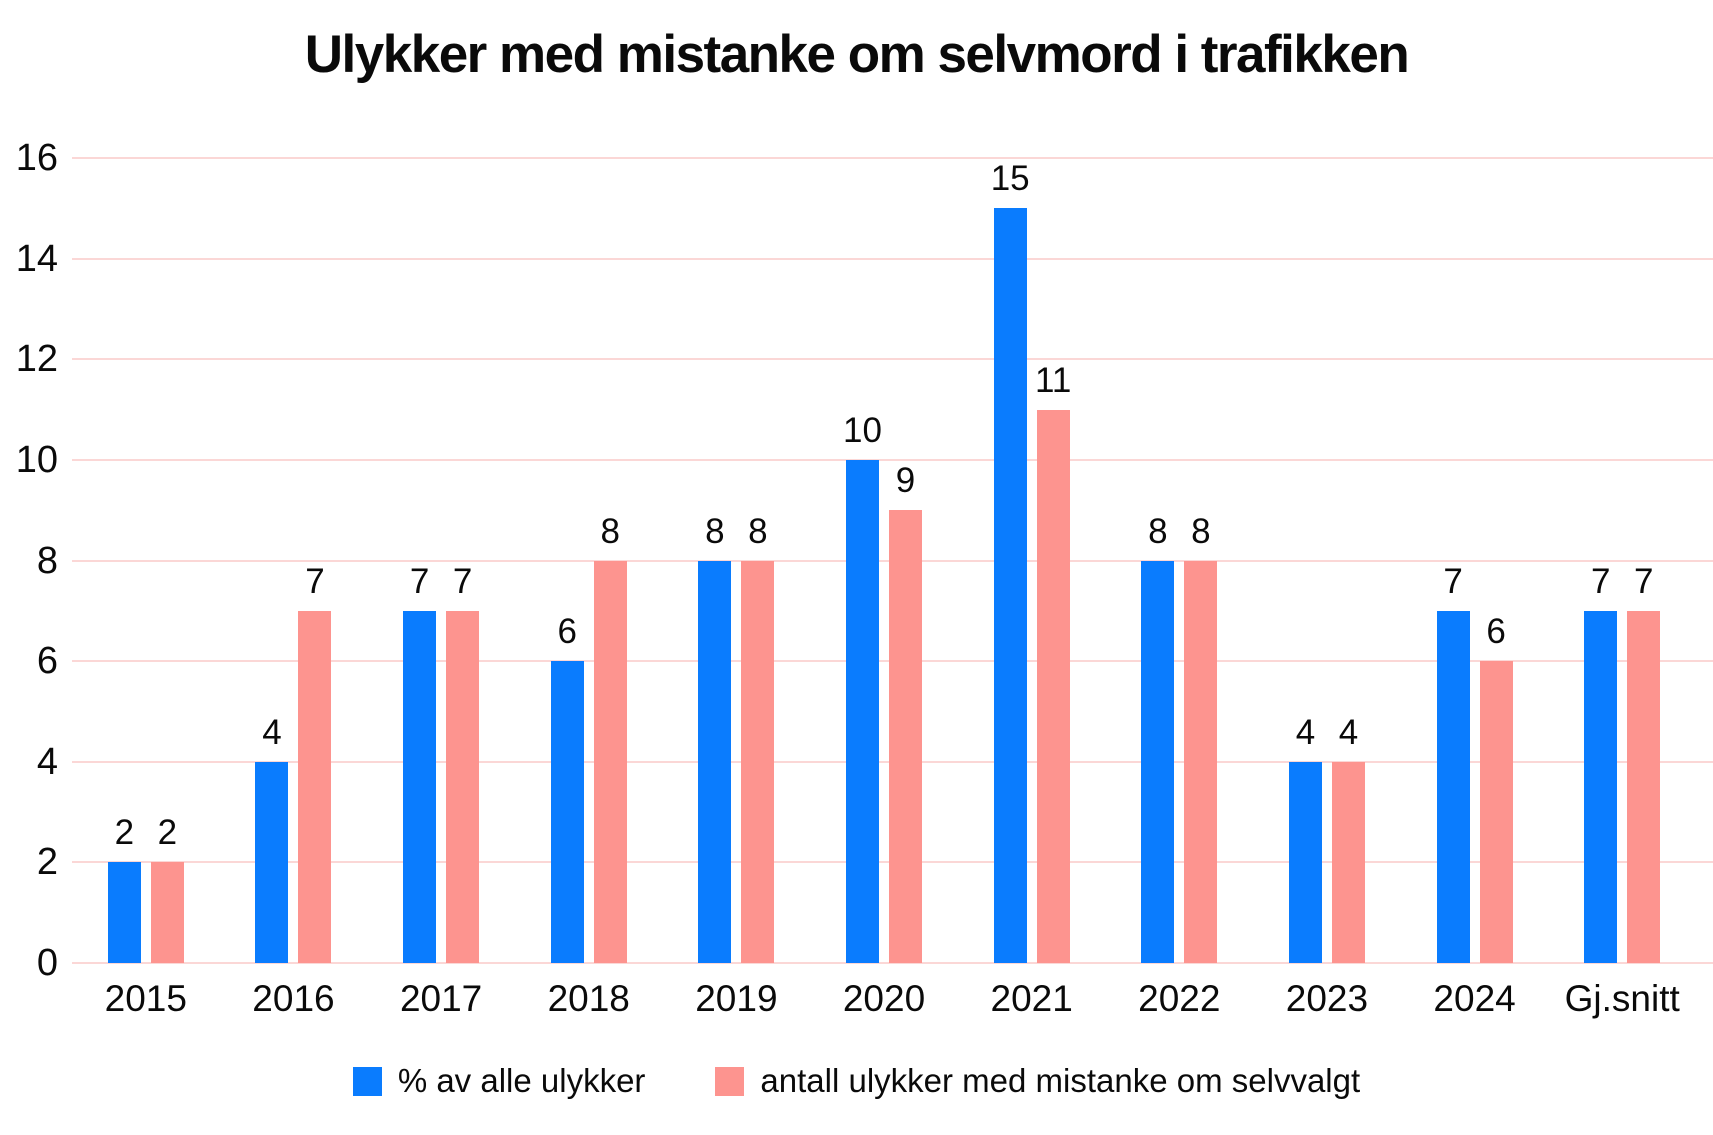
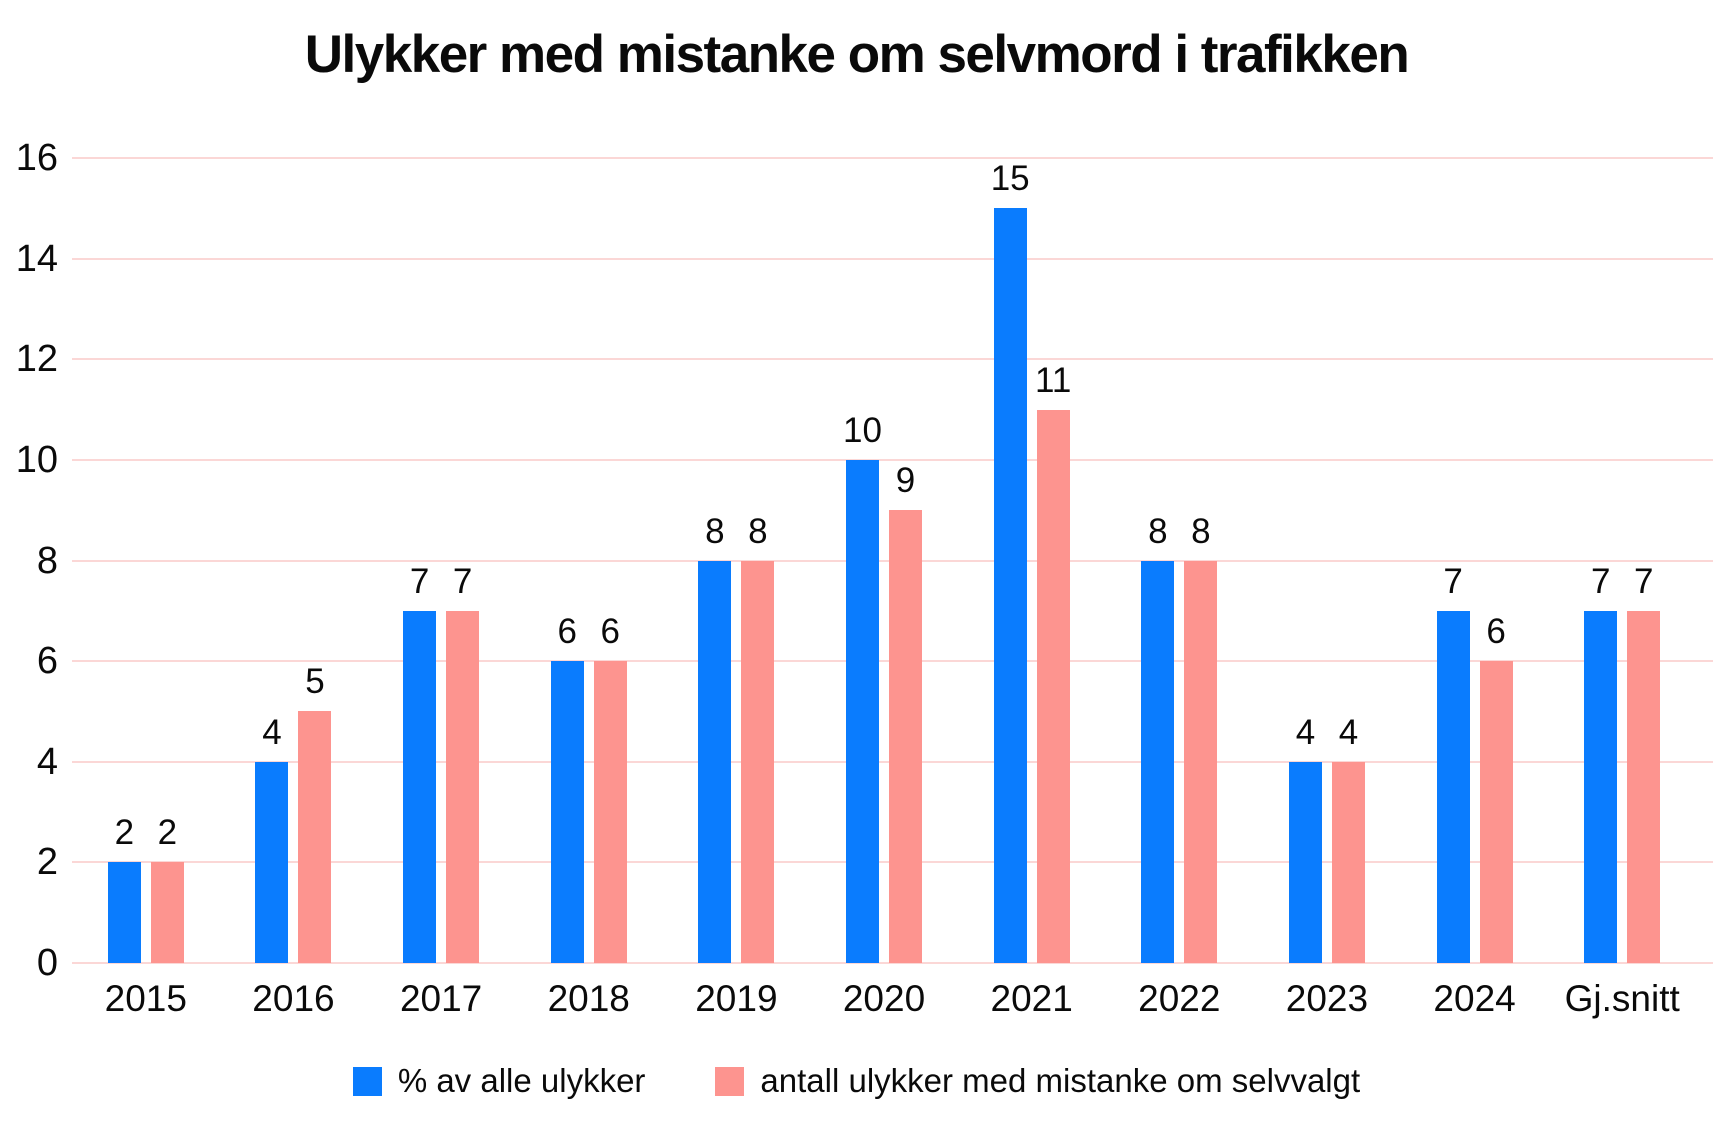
antall ulykker med mistanke om selvvalgt/2016: 7 -> 5
antall ulykker med mistanke om selvvalgt/2018: 8 -> 6
